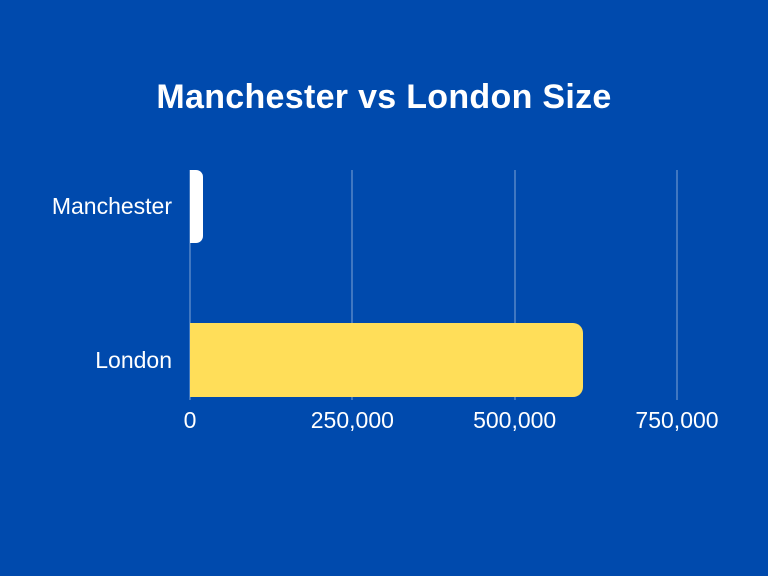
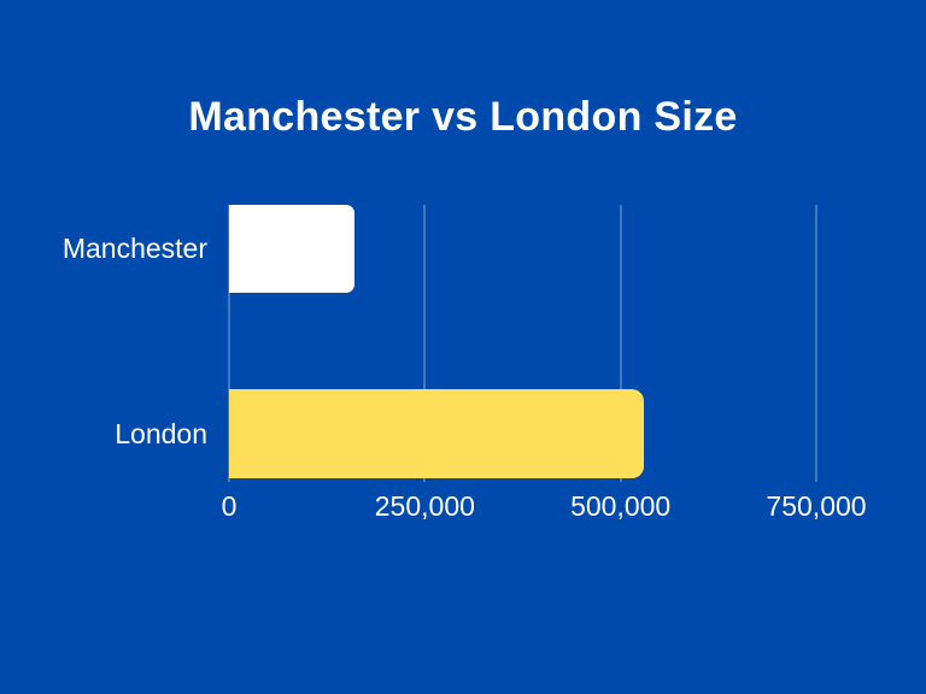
Manchester: 20000 -> 160000
London: 600000 -> 530000
